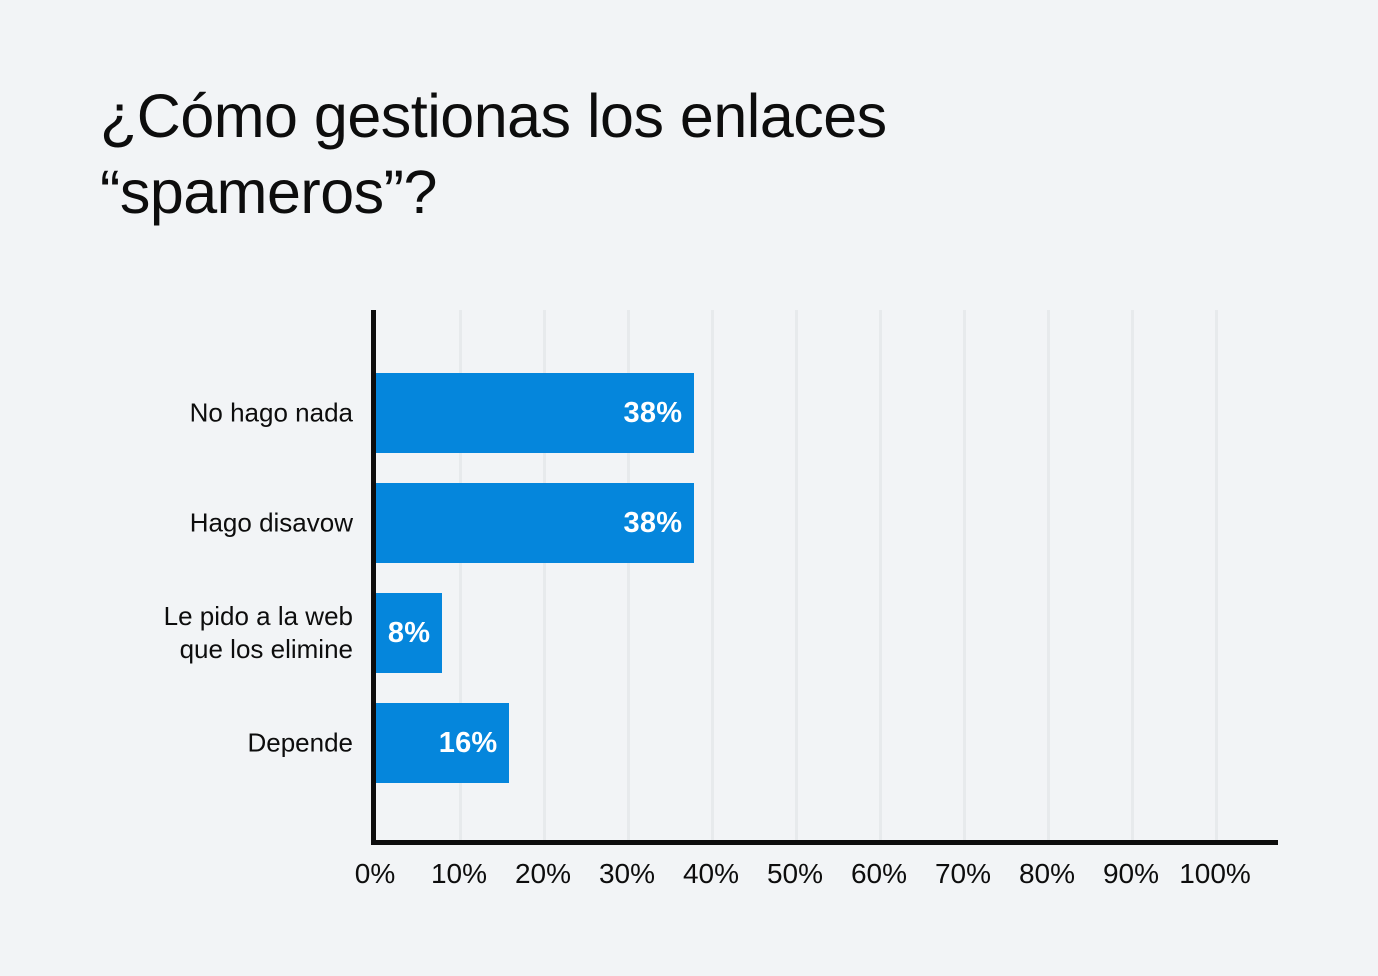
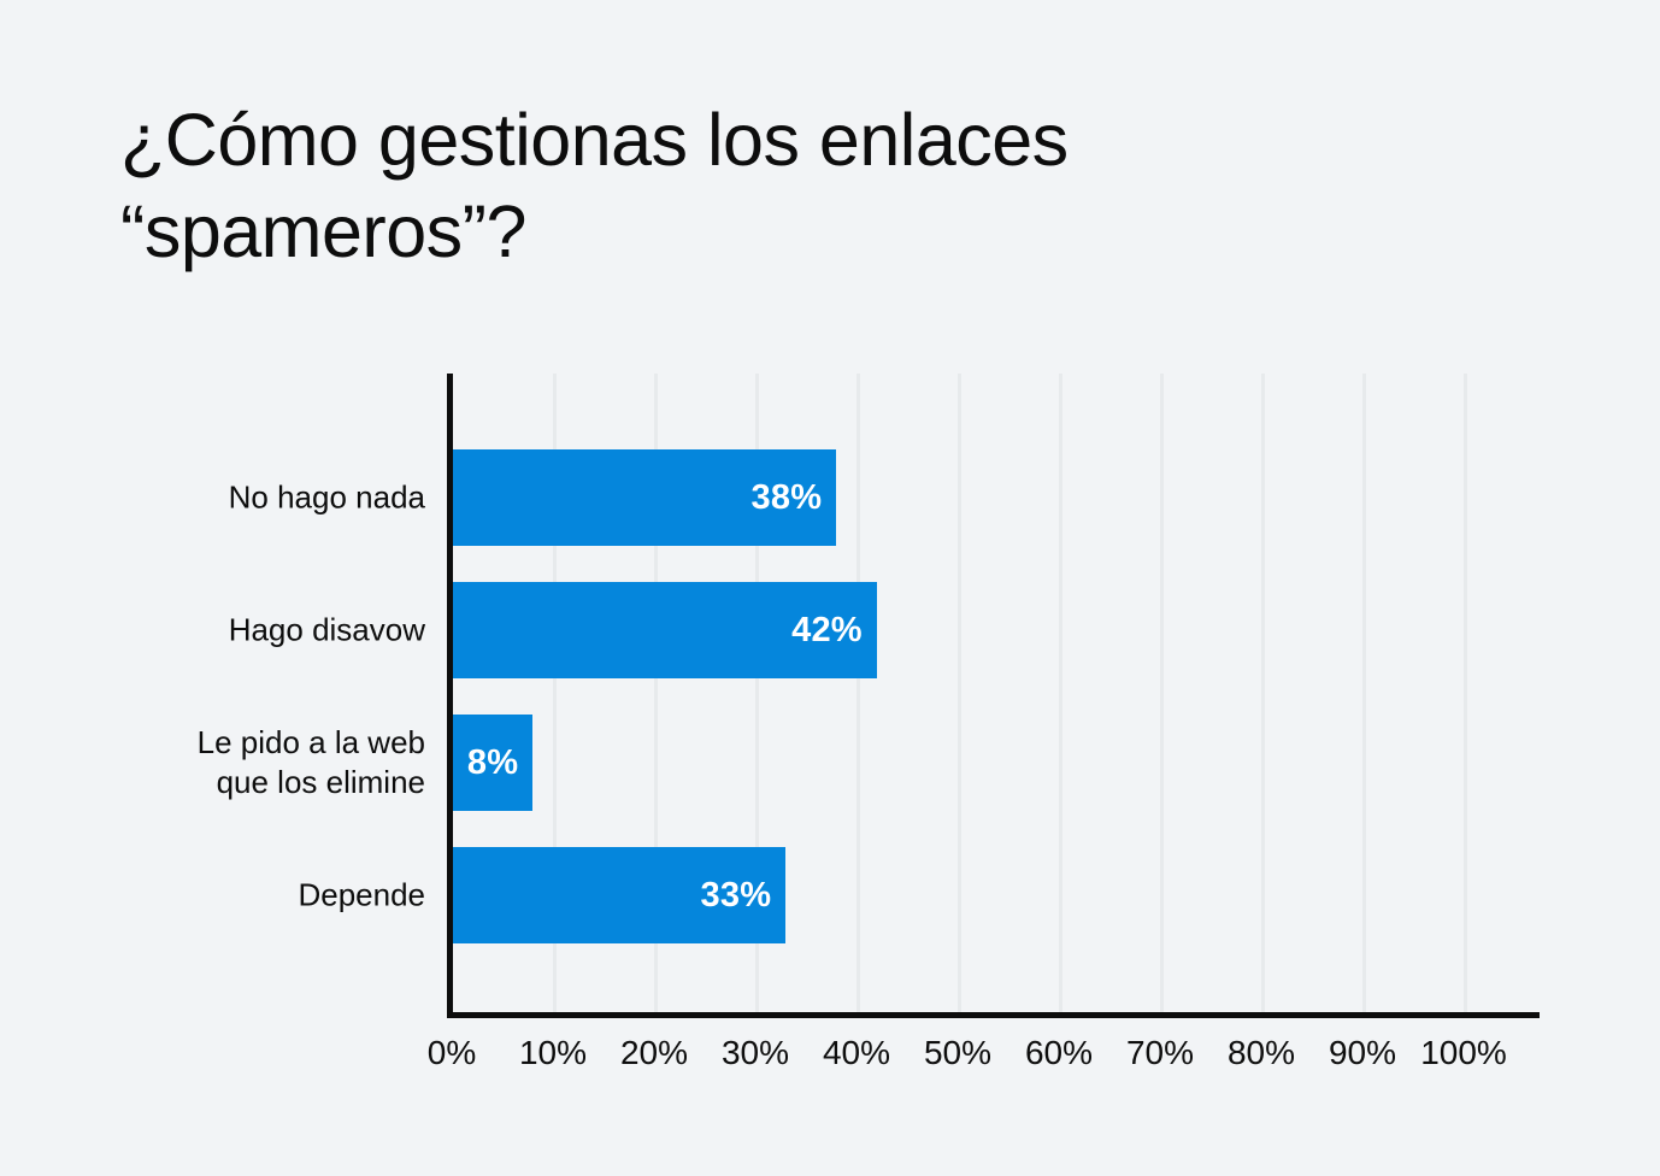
Hago disavow: 38% -> 42%
Depende: 16% -> 33%
